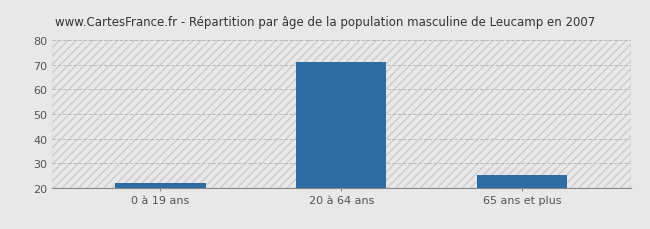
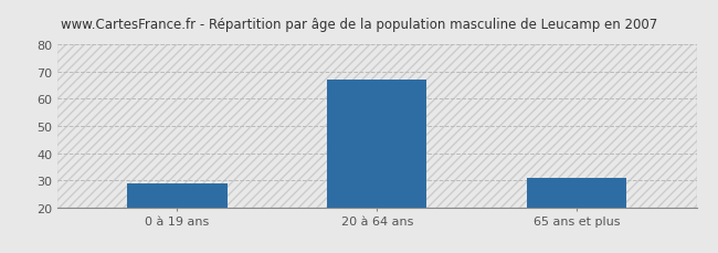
0 à 19 ans: 22 -> 29
20 à 64 ans: 71 -> 67
65 ans et plus: 25 -> 31
